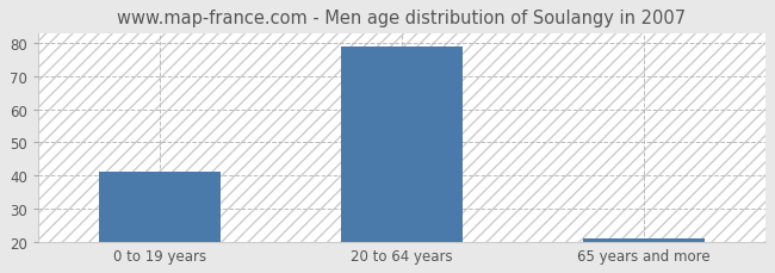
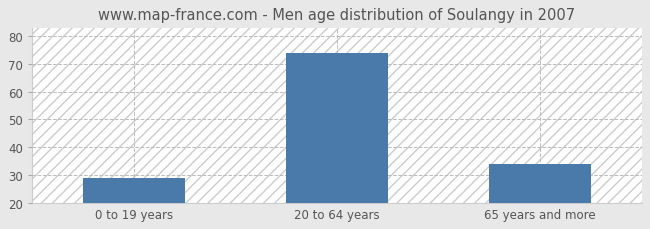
0 to 19 years: 41 -> 29
20 to 64 years: 79 -> 74
65 years and more: 21 -> 34
